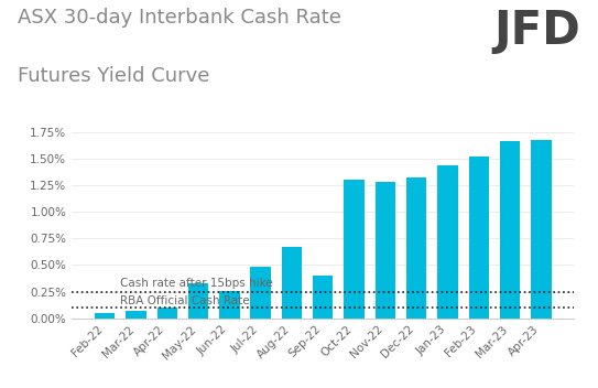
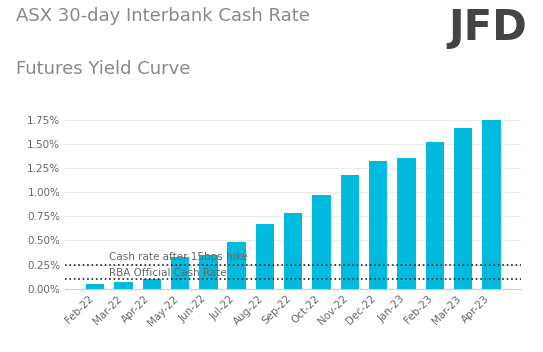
Jun-22: 0.26% -> 0.35%
Sep-22: 0.40% -> 0.79%
Oct-22: 1.30% -> 0.97%
Nov-22: 1.28% -> 1.18%
Jan-23: 1.44% -> 1.36%
Apr-23: 1.68% -> 1.75%
